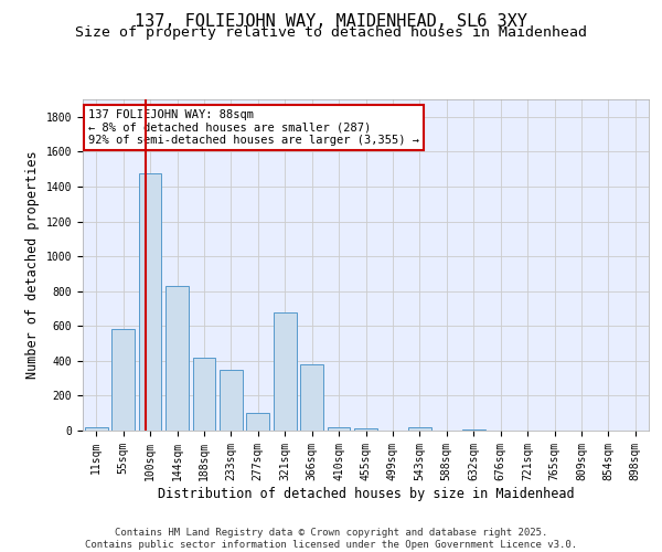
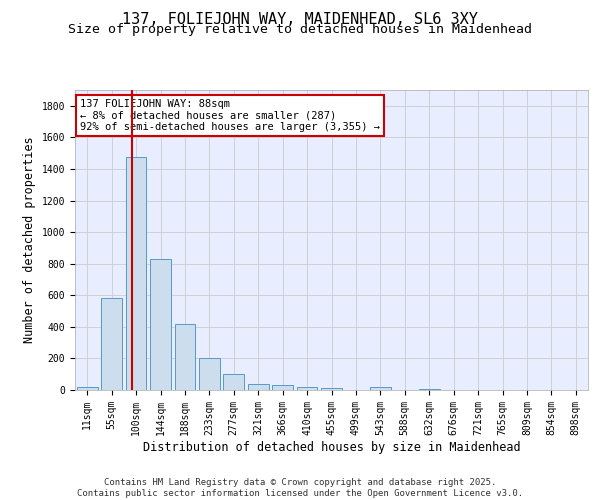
233sqm: 350 -> 200
321sqm: 680 -> 40
366sqm: 380 -> 30
